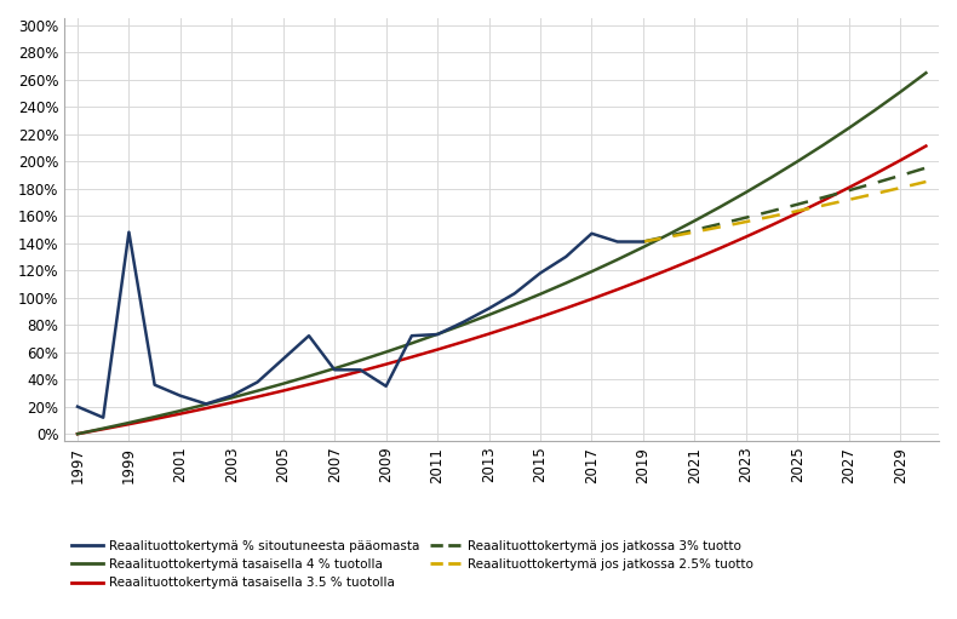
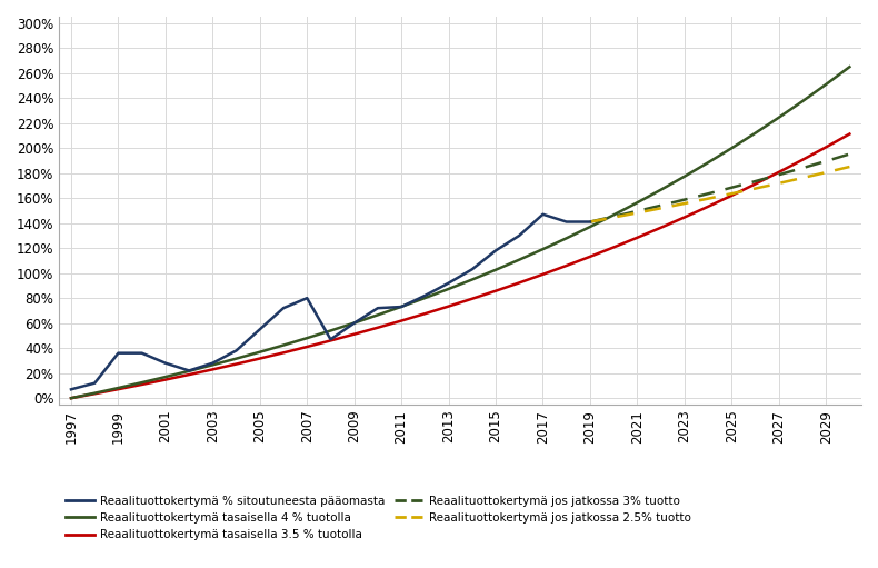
Reaalituottokertymä % sitoutuneesta pääomasta/1997: 20% -> 7%
Reaalituottokertymä % sitoutuneesta pääomasta/1999: 148% -> 36%
Reaalituottokertymä % sitoutuneesta pääomasta/2007: 47% -> 80%
Reaalituottokertymä % sitoutuneesta pääomasta/2009: 35% -> 60%
